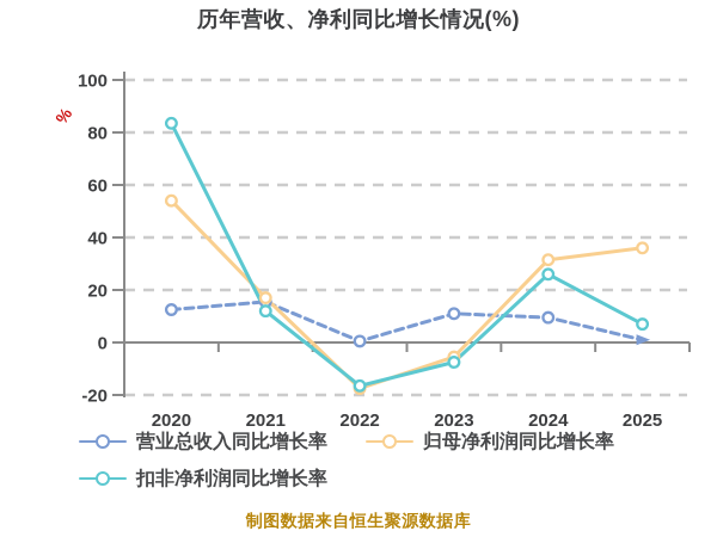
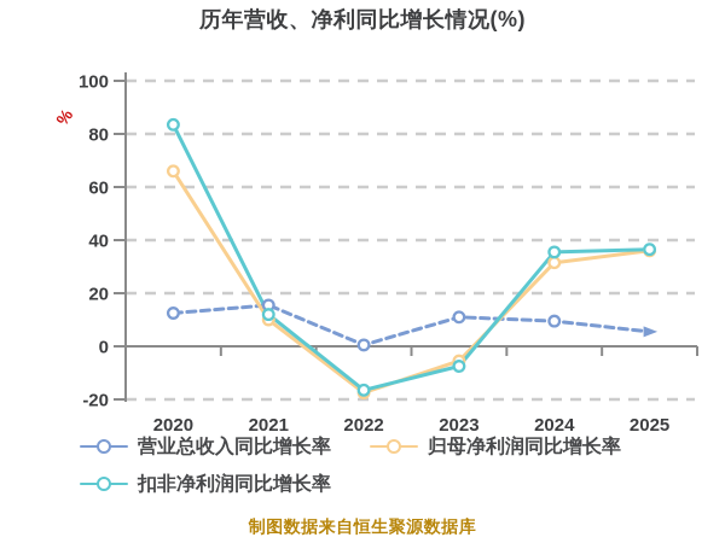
归母净利润同比增长率/2020: 54 -> 66
归母净利润同比增长率/2021: 17 -> 10
扣非净利润同比增长率/2024: 26 -> 36
营业总收入同比增长率/2025: 1 -> 6
扣非净利润同比增长率/2025: 7 -> 36
